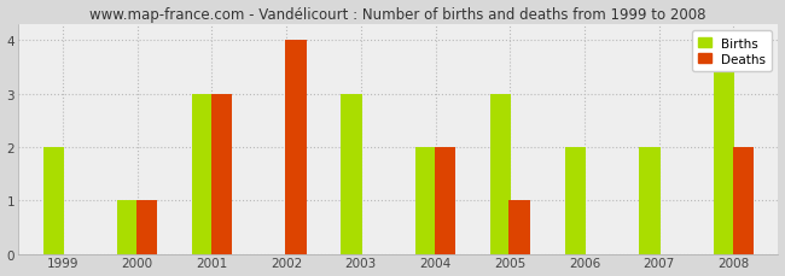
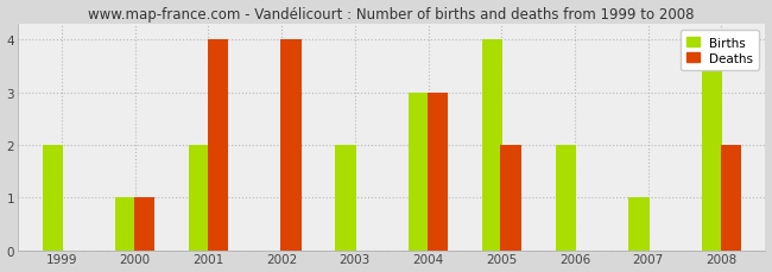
Births/2001: 3 -> 2
Deaths/2001: 3 -> 4
Births/2003: 3 -> 2
Births/2004: 2 -> 3
Deaths/2004: 2 -> 3
Births/2005: 3 -> 4
Deaths/2005: 1 -> 2
Births/2007: 2 -> 1
